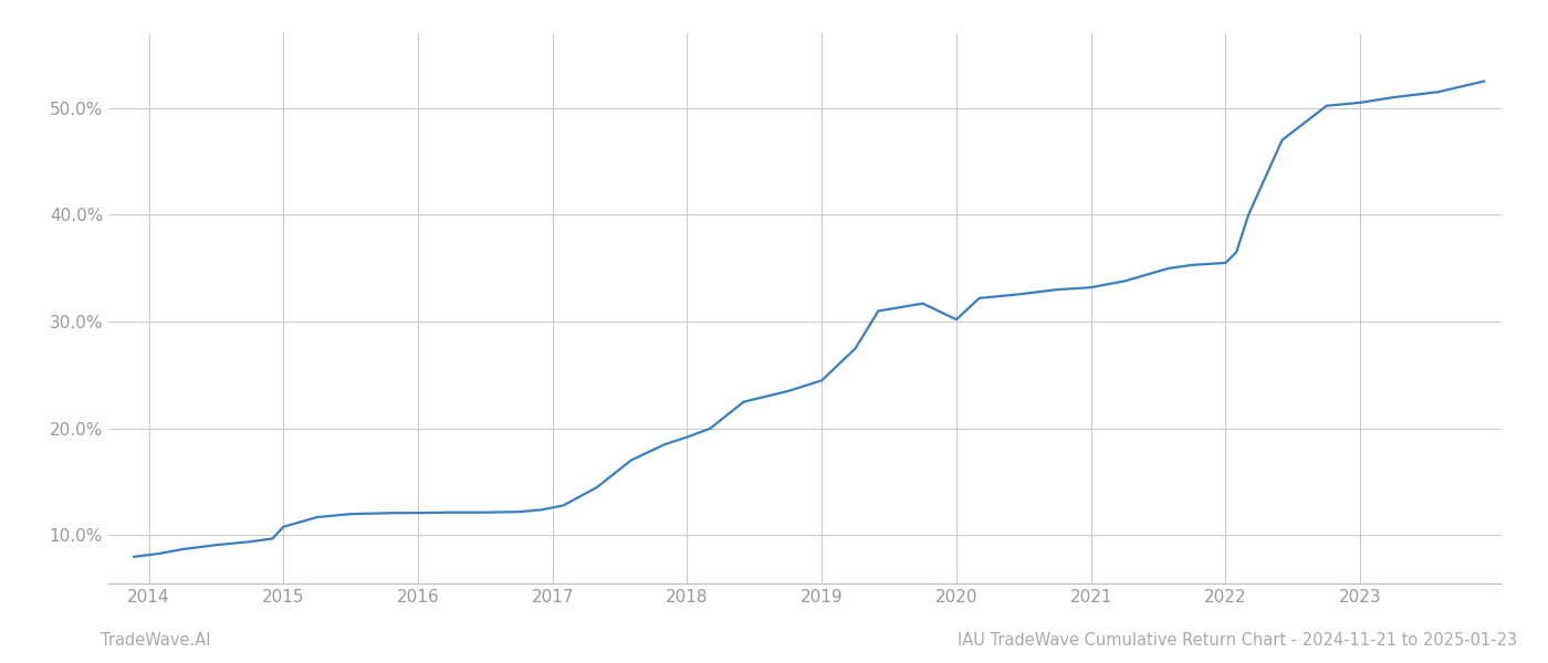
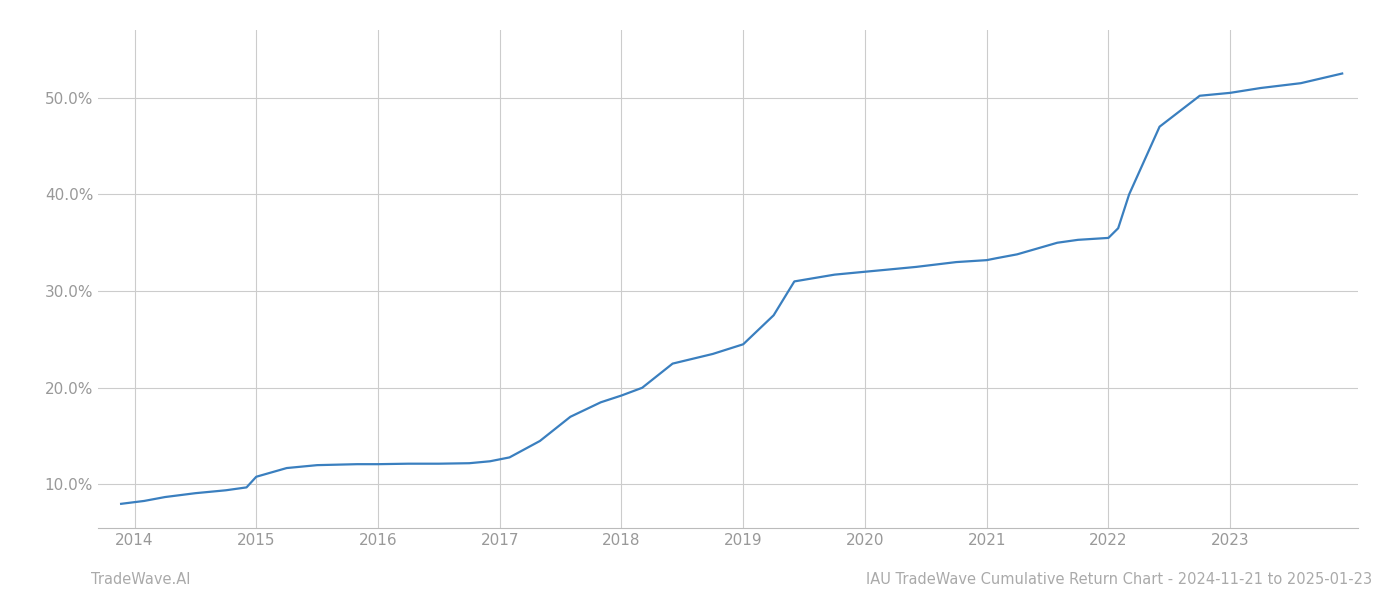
2020: 30.2% -> 32.0%
